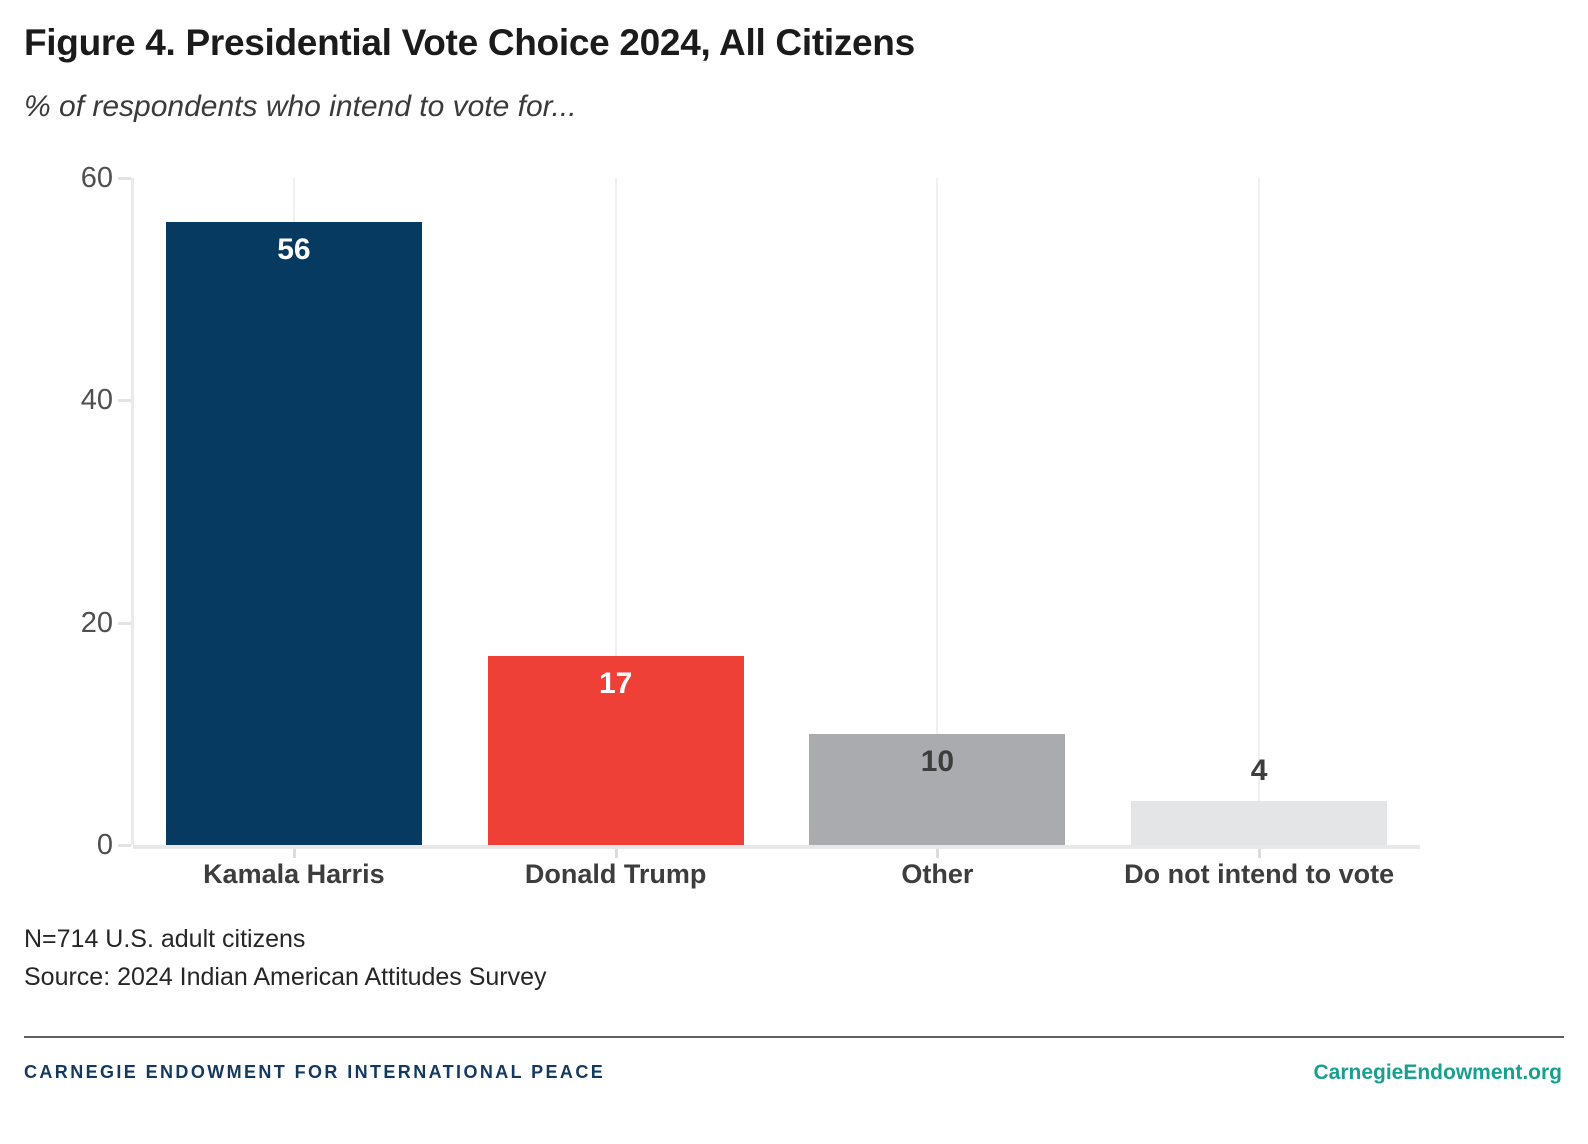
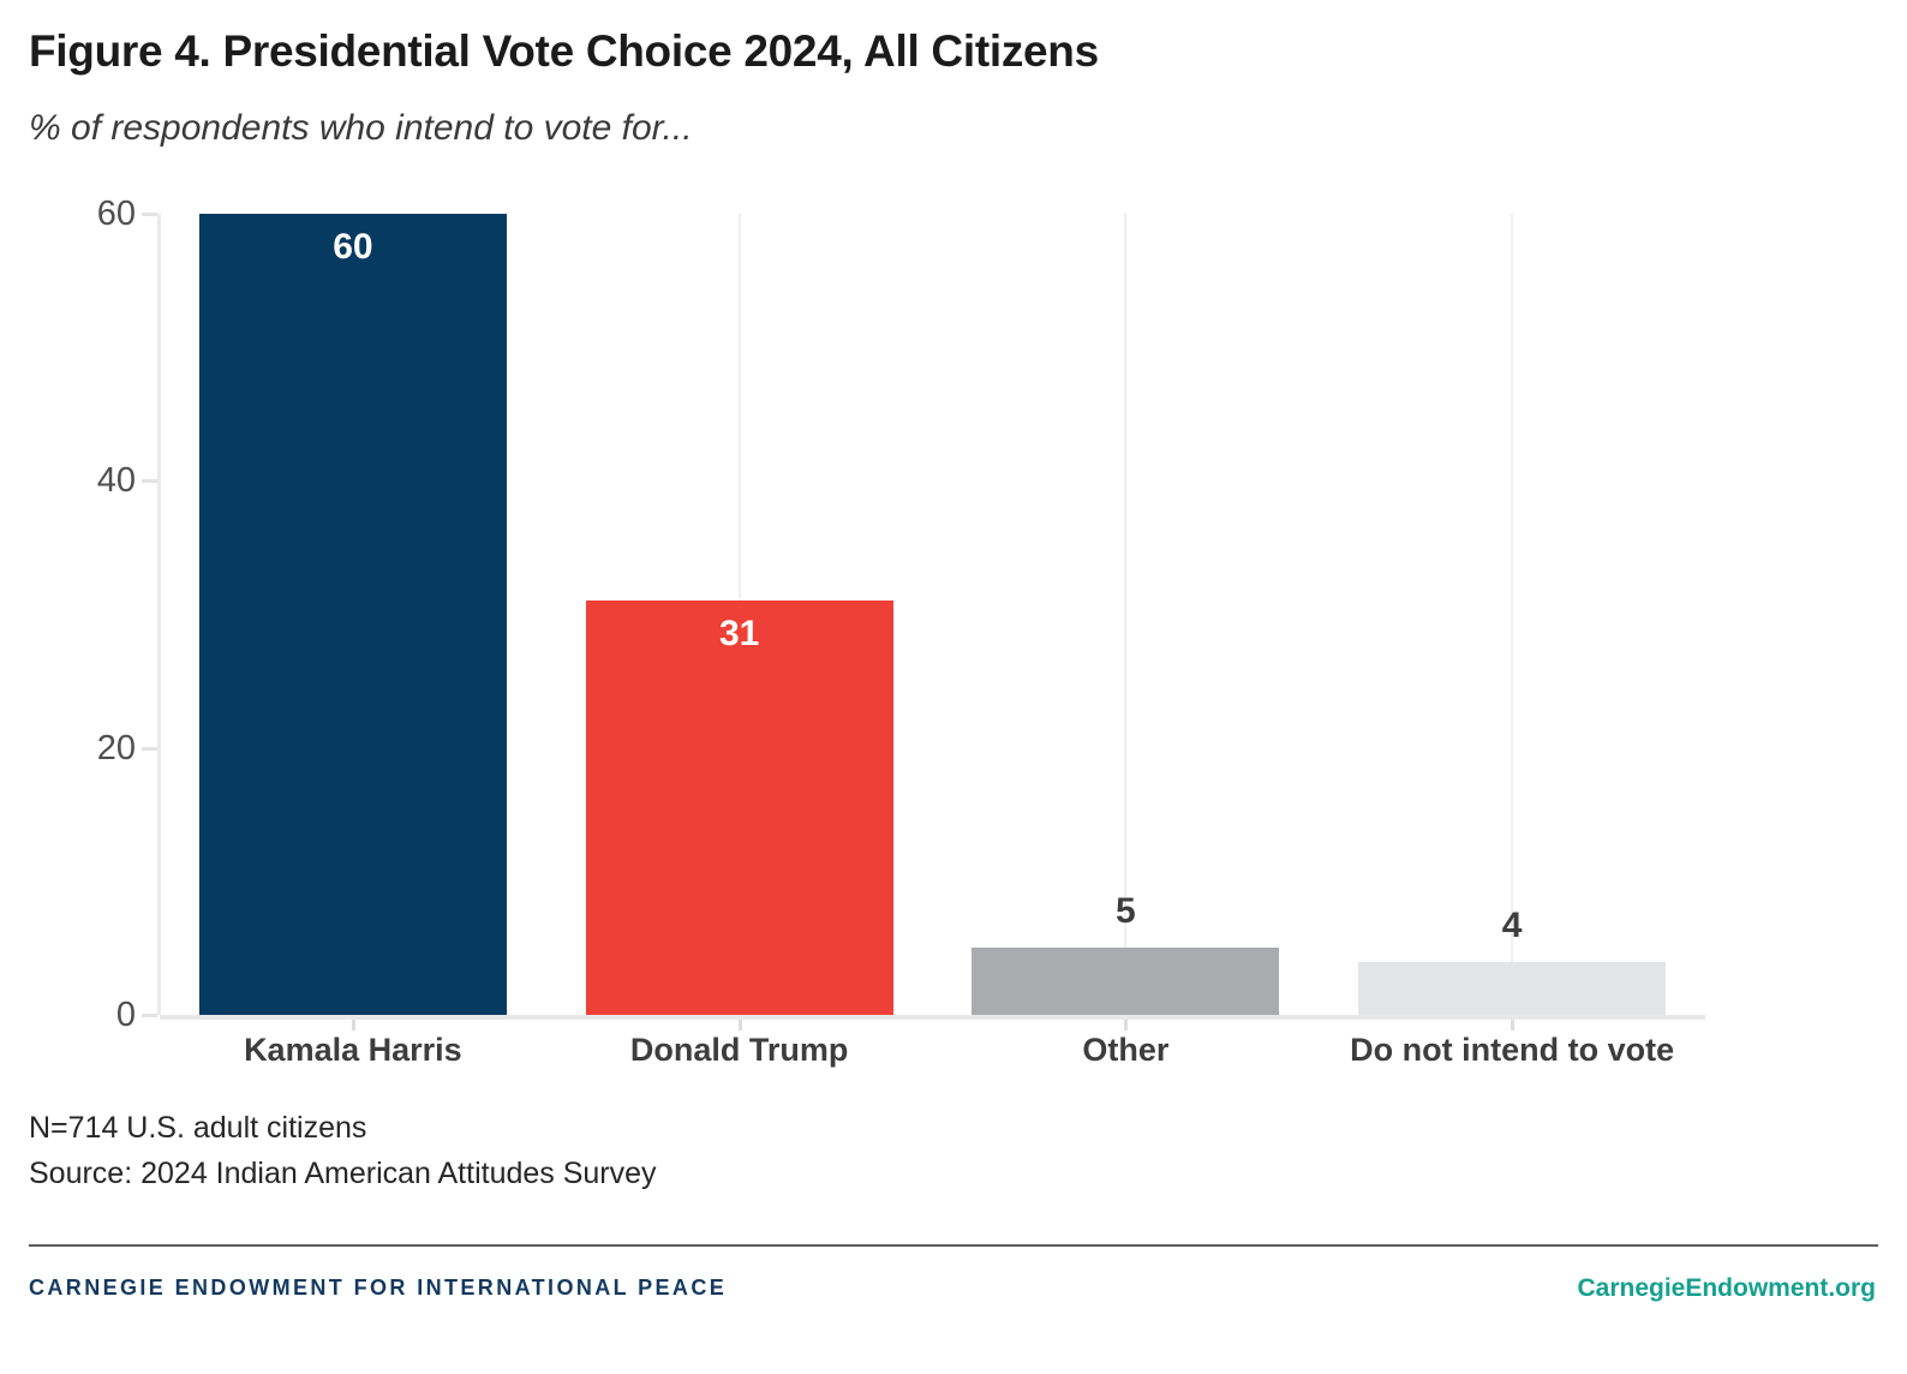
Kamala Harris: 56 -> 60
Donald Trump: 17 -> 31
Other: 10 -> 5
